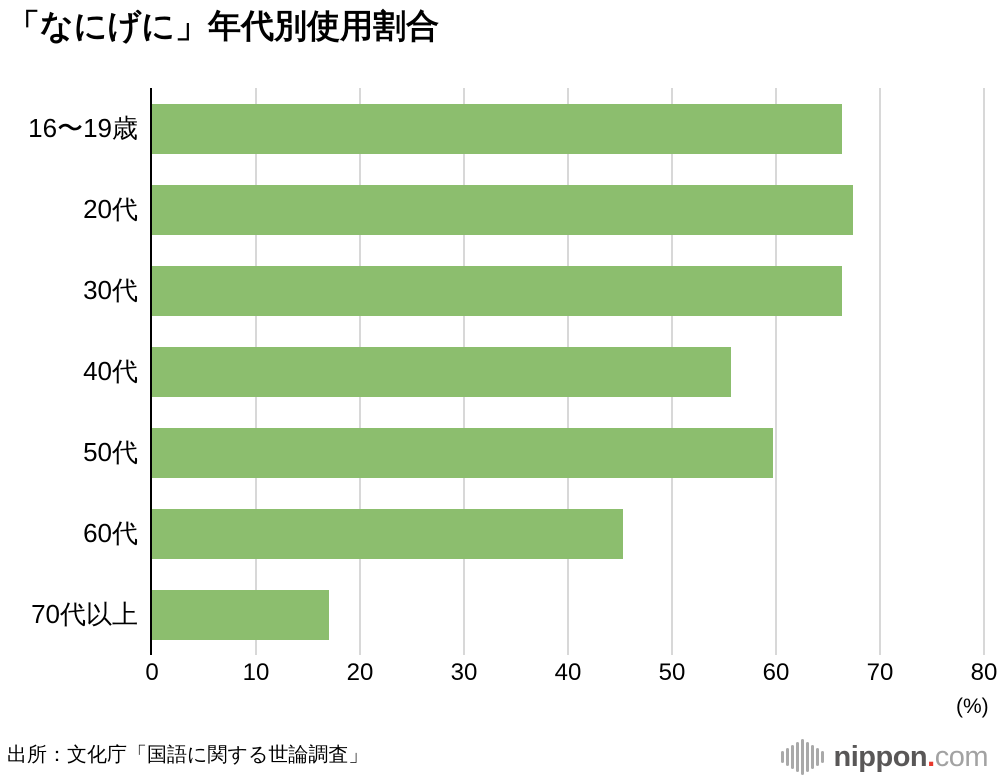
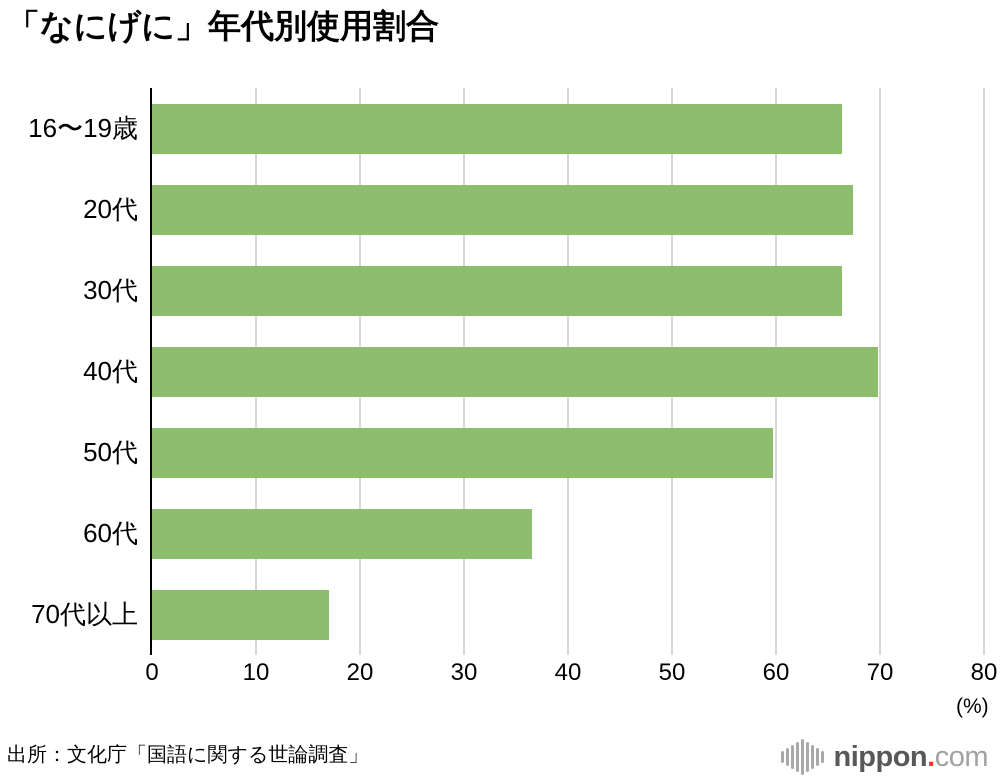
40代: 55.7 -> 69.8
60代: 45.3 -> 36.5
